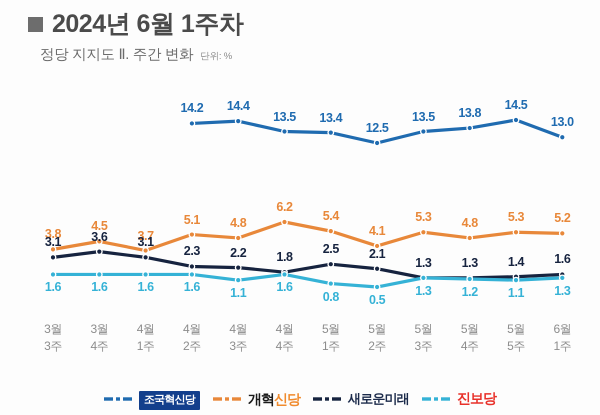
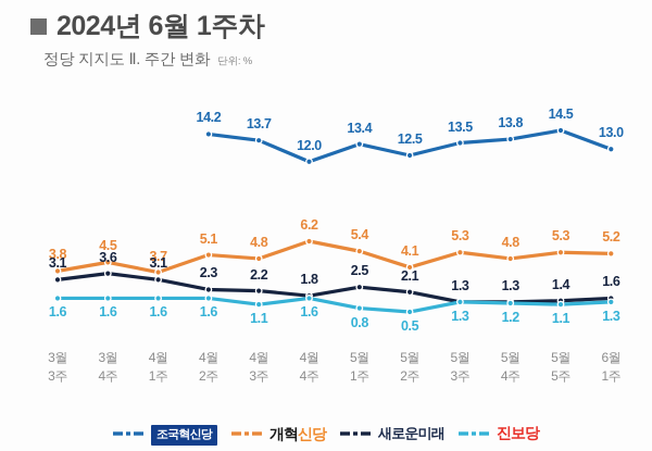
조국혁신당/4월 3주: 14.4 -> 13.7
조국혁신당/4월 4주: 13.5 -> 12.0
